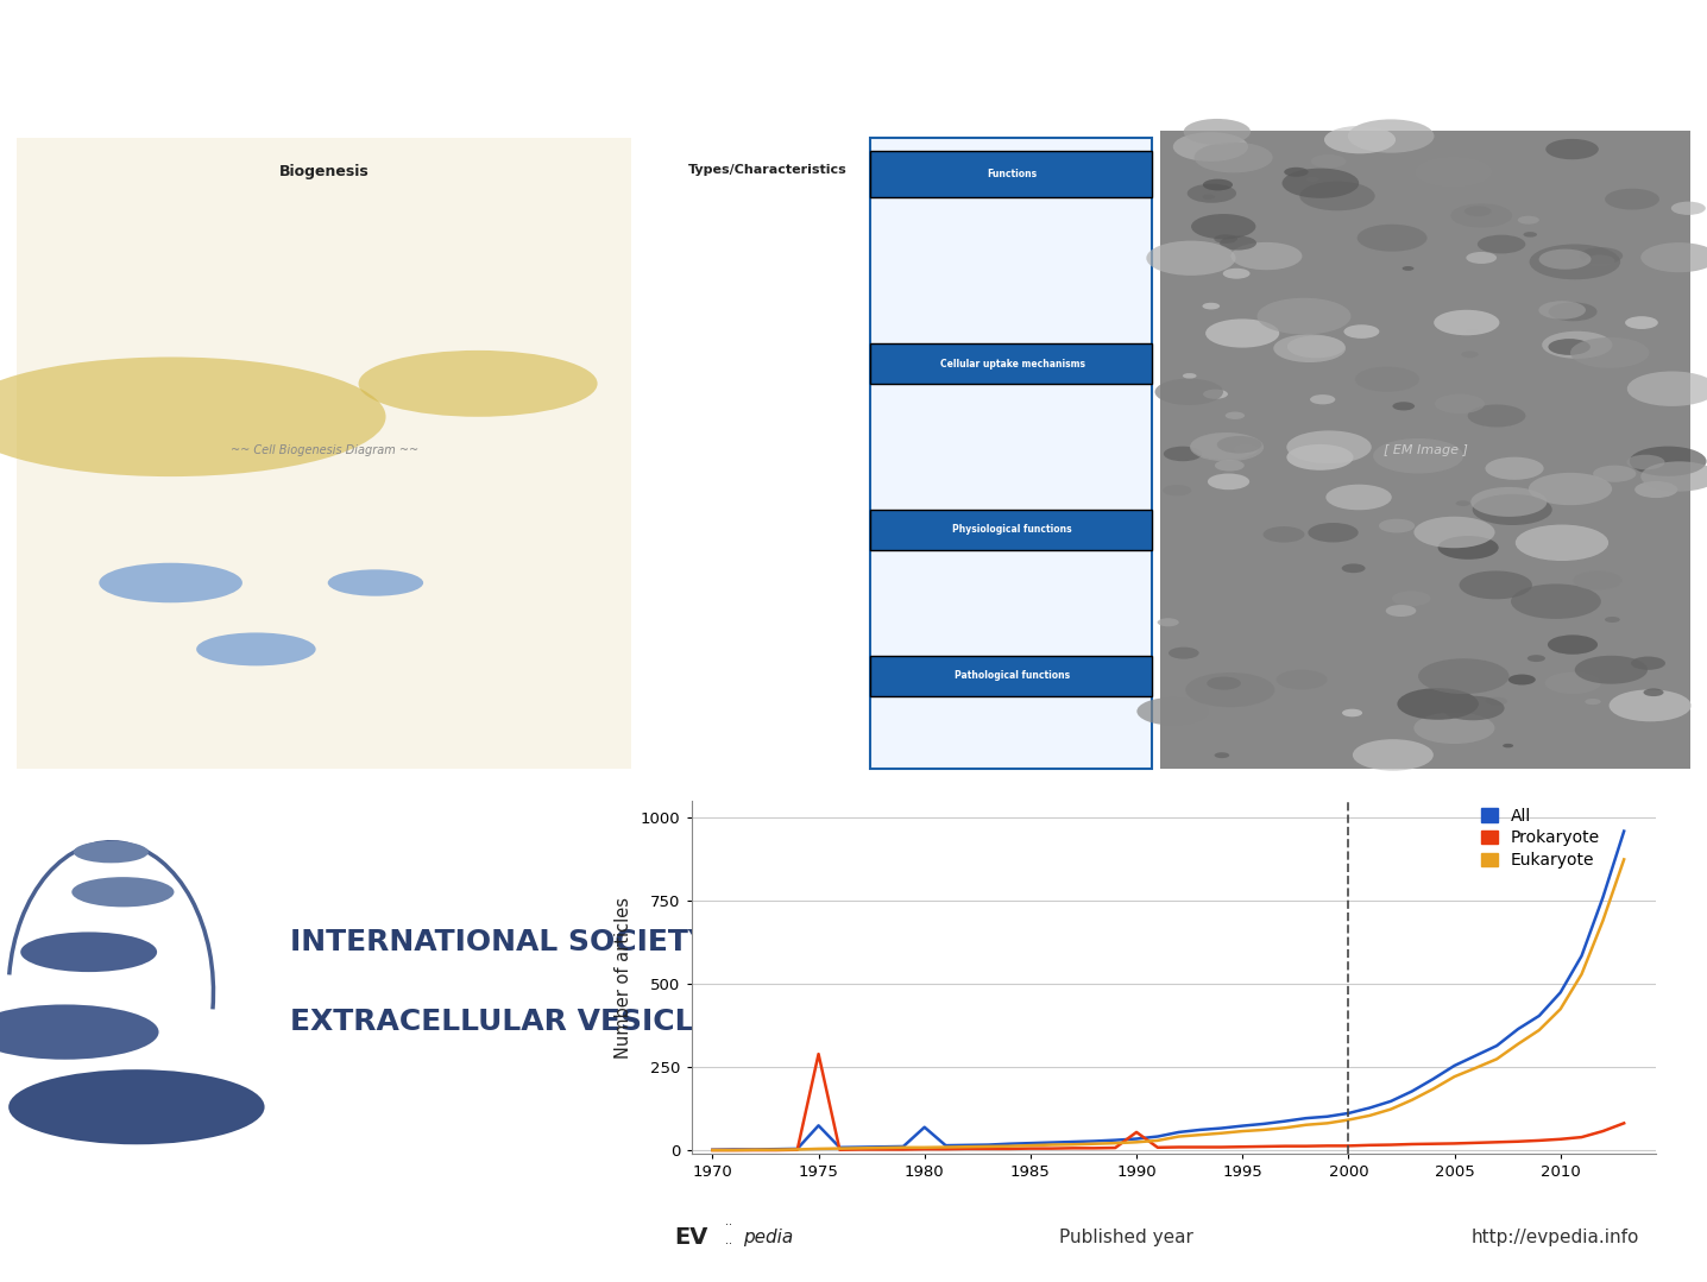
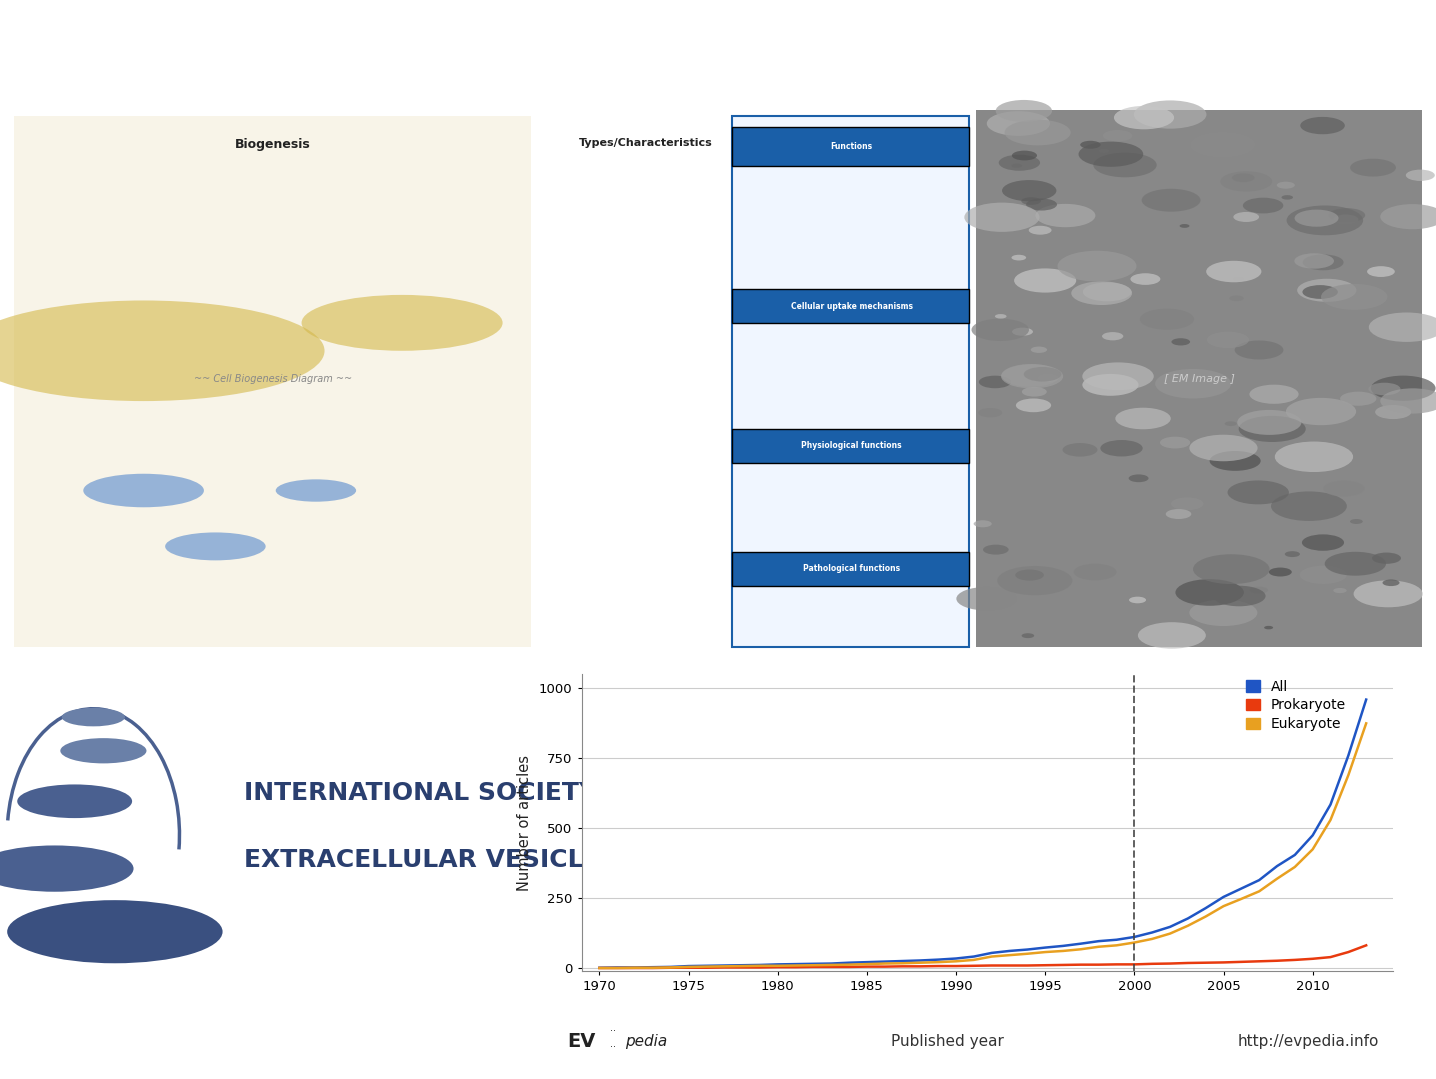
All/1975: 75 -> 8
Prokaryote/1975: 290 -> 2
All/1980: 70 -> 14
Prokaryote/1990: 55 -> 8
